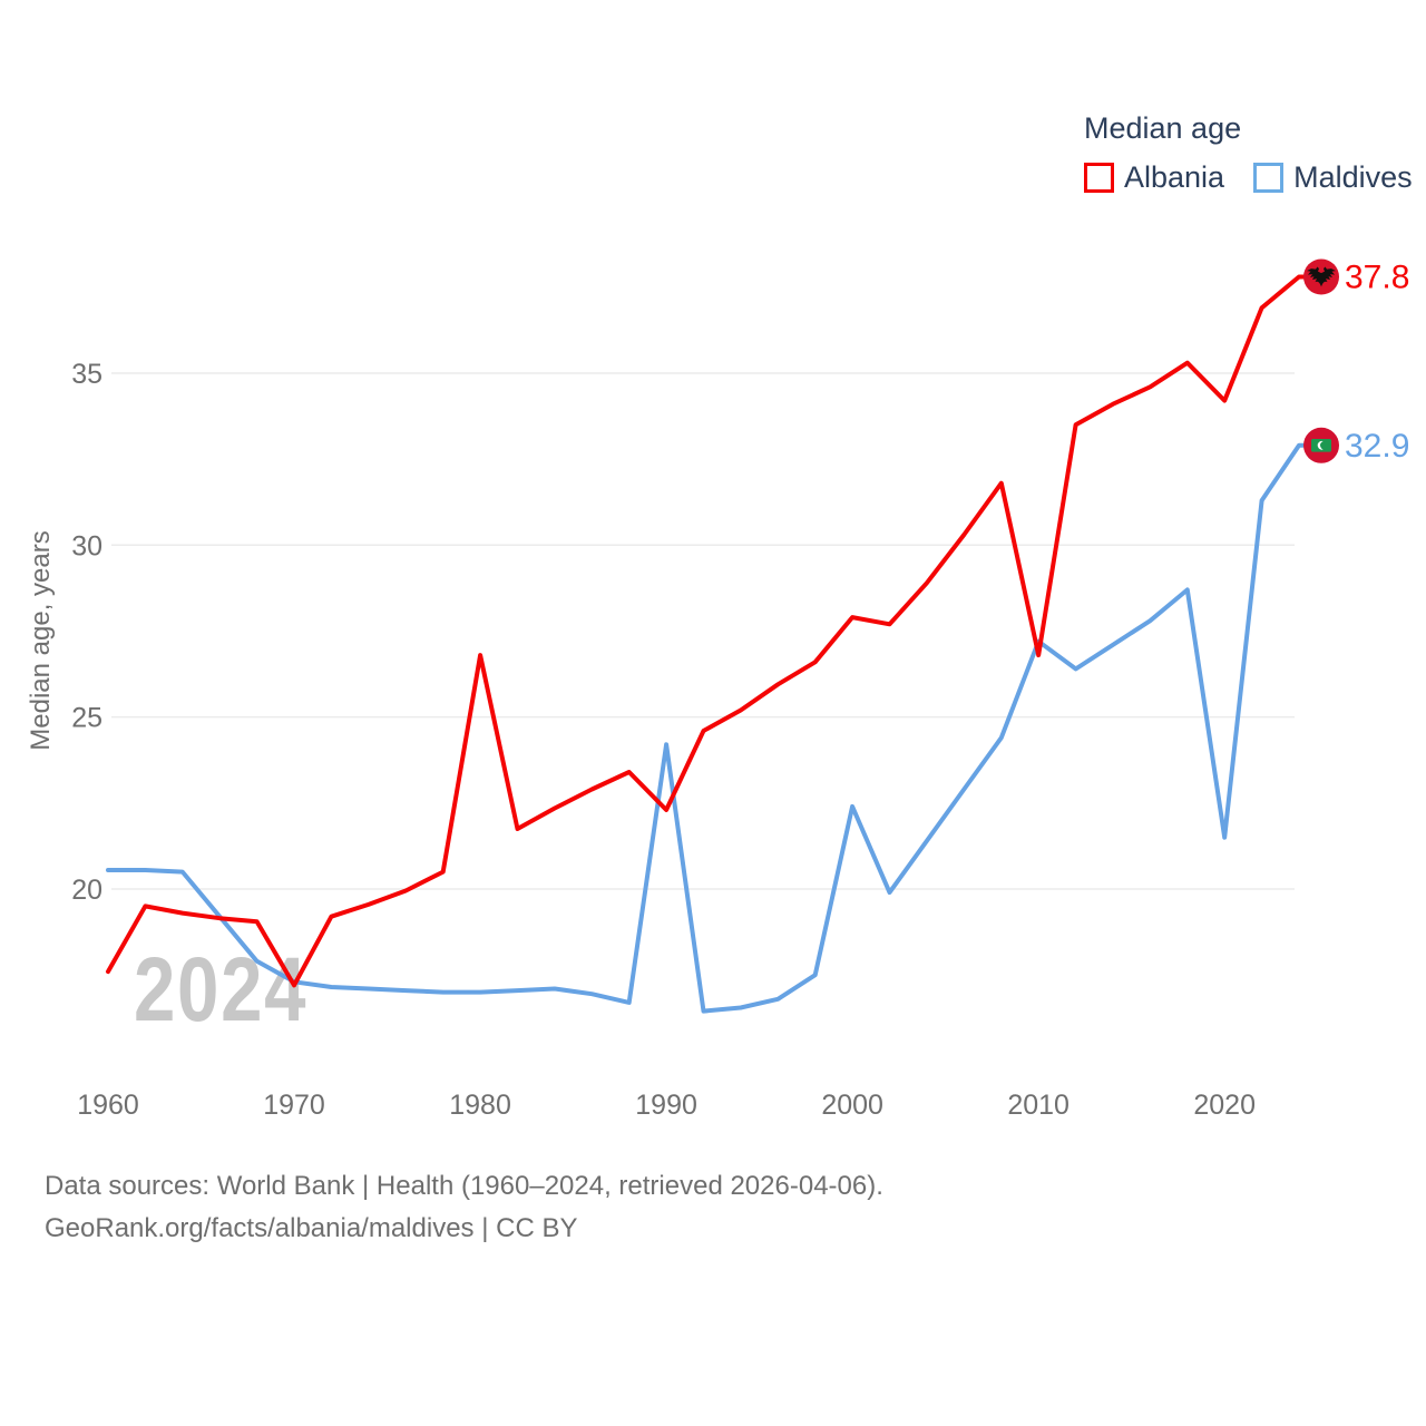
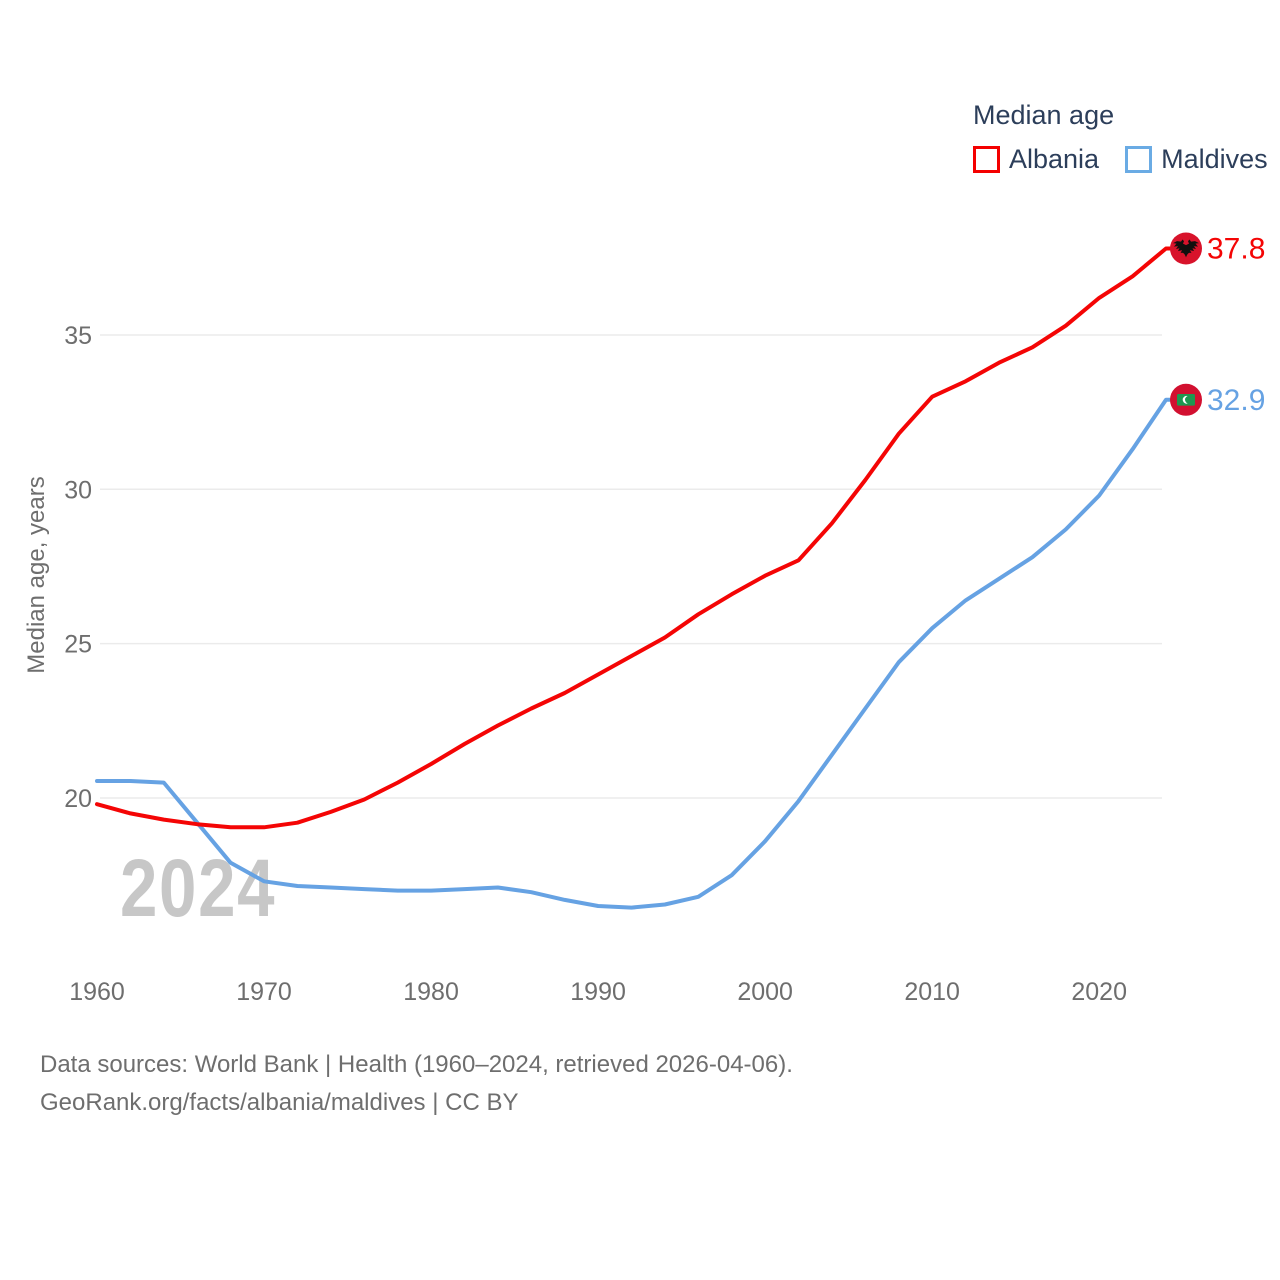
Albania/1960: 17.6 -> 19.8
Albania/1970: 17.2 -> 19.1
Albania/1980: 26.8 -> 21.1
Albania/1990: 22.3 -> 24.0
Maldives/1990: 24.2 -> 16.5
Albania/2000: 27.9 -> 27.2
Maldives/2000: 22.4 -> 18.6
Albania/2010: 26.8 -> 33.0
Maldives/2010: 27.2 -> 25.5
Albania/2020: 34.2 -> 36.2
Maldives/2020: 21.5 -> 29.8
